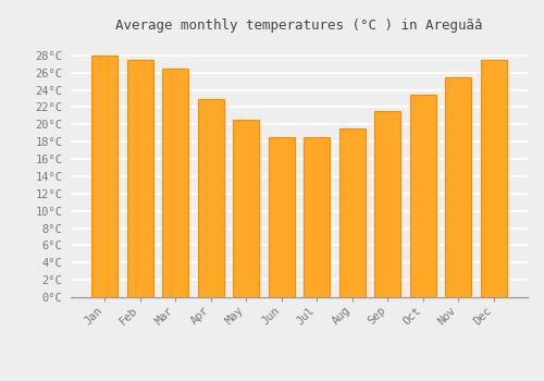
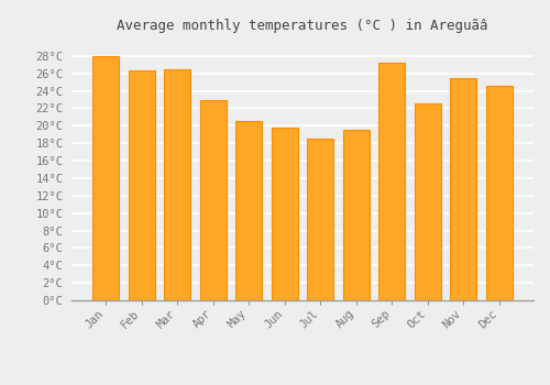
Feb: 27.5°C -> 26.4°C
Jun: 18.5°C -> 19.8°C
Sep: 21.5°C -> 27.2°C
Oct: 23.5°C -> 22.6°C
Dec: 27.5°C -> 24.6°C
